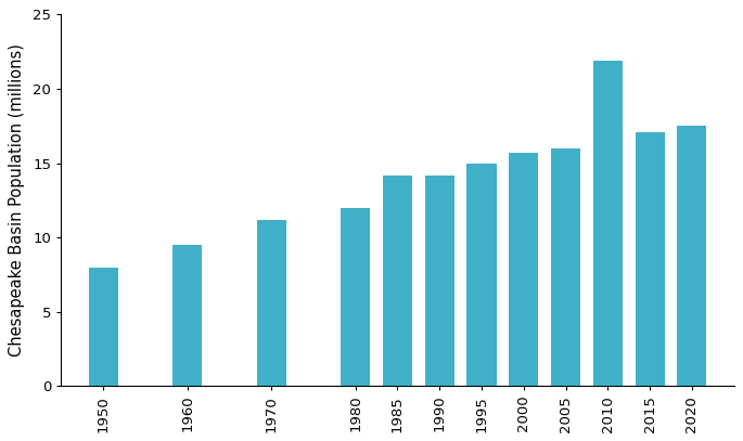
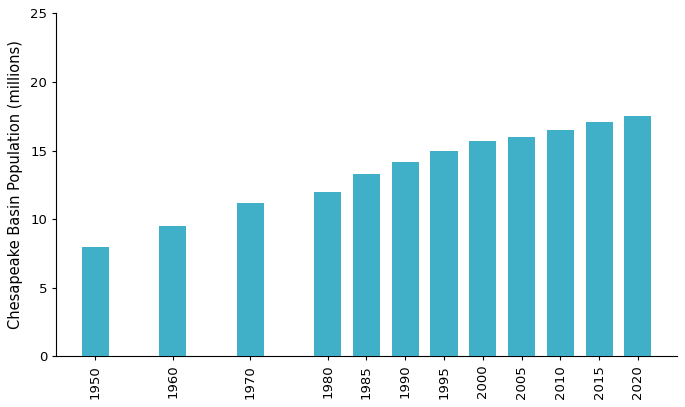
1985: 14.2 -> 13.3
2010: 21.9 -> 16.5
